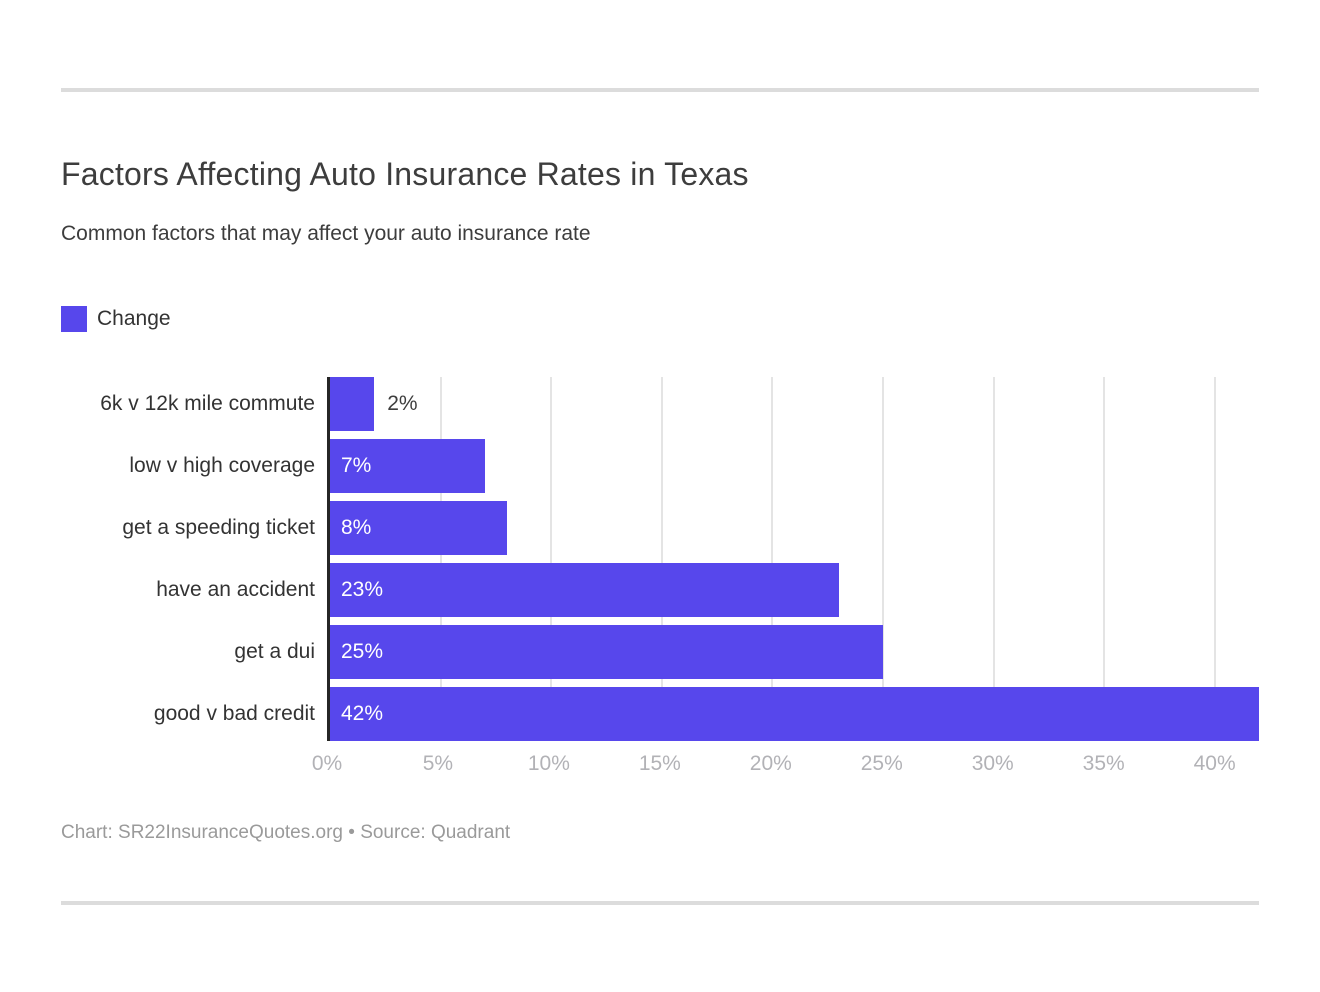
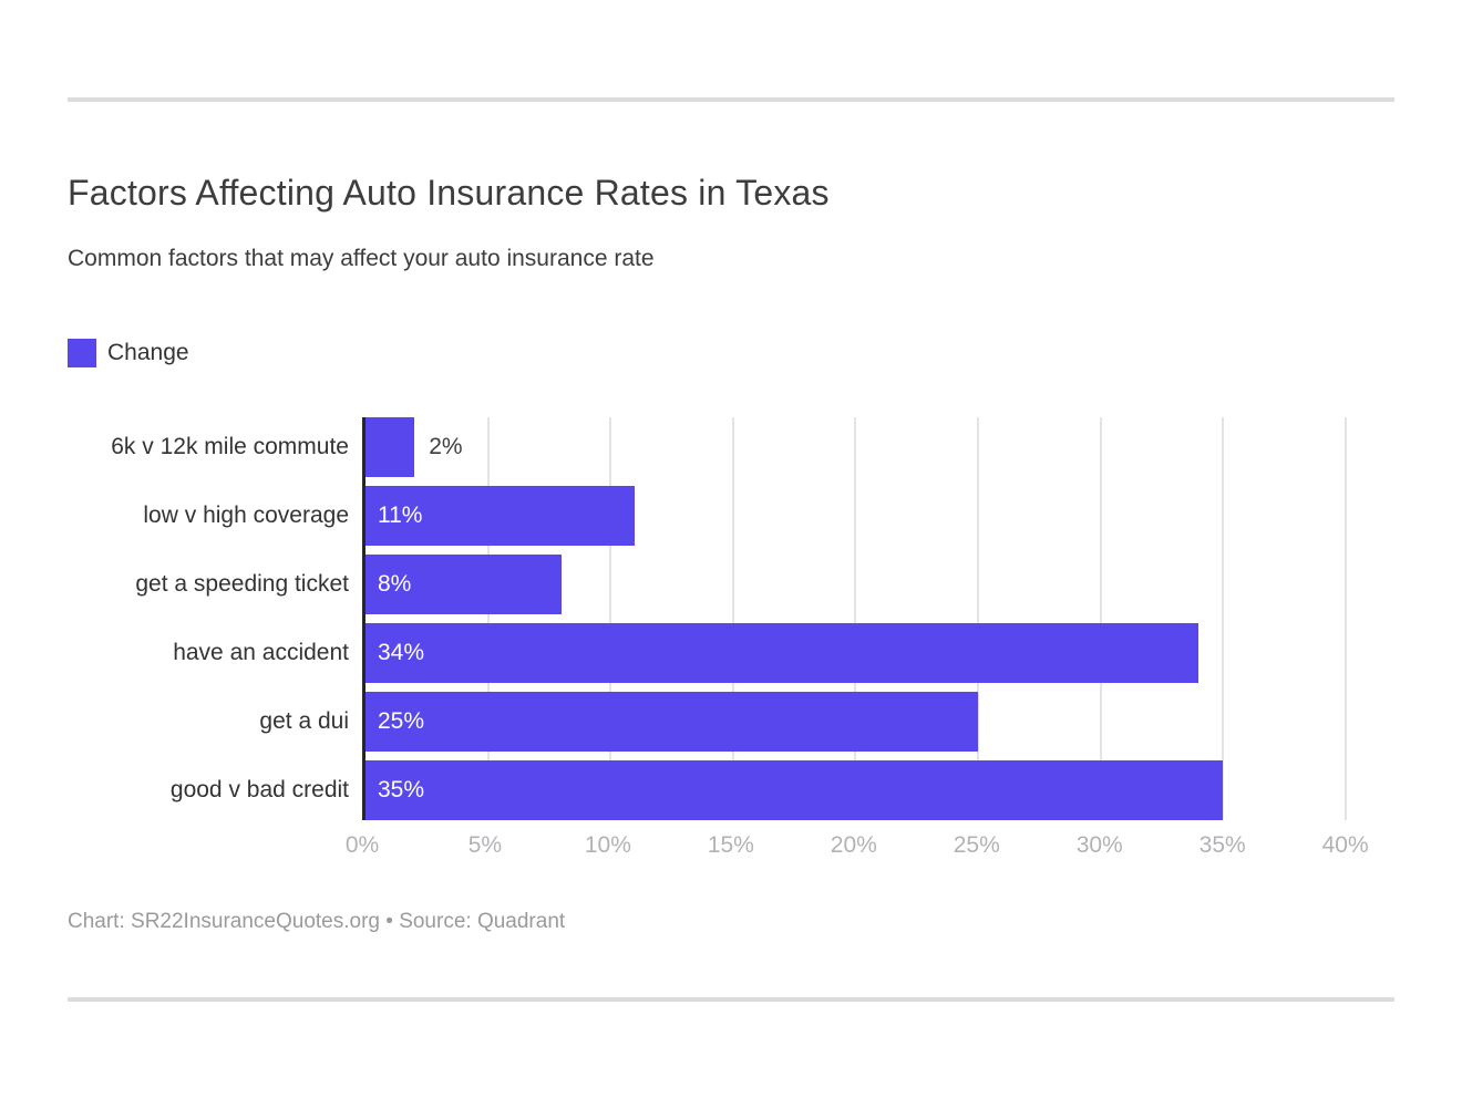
low v high coverage: 7% -> 11%
have an accident: 23% -> 34%
good v bad credit: 42% -> 35%
